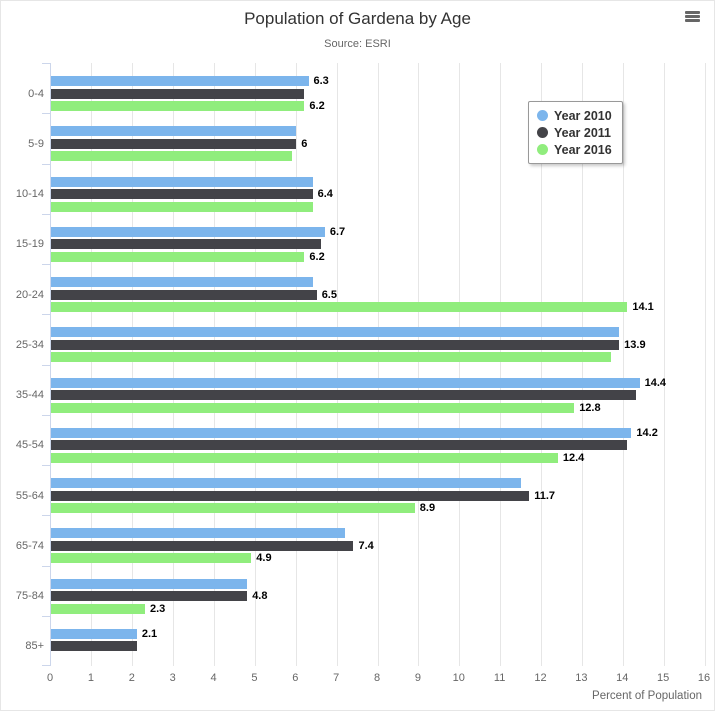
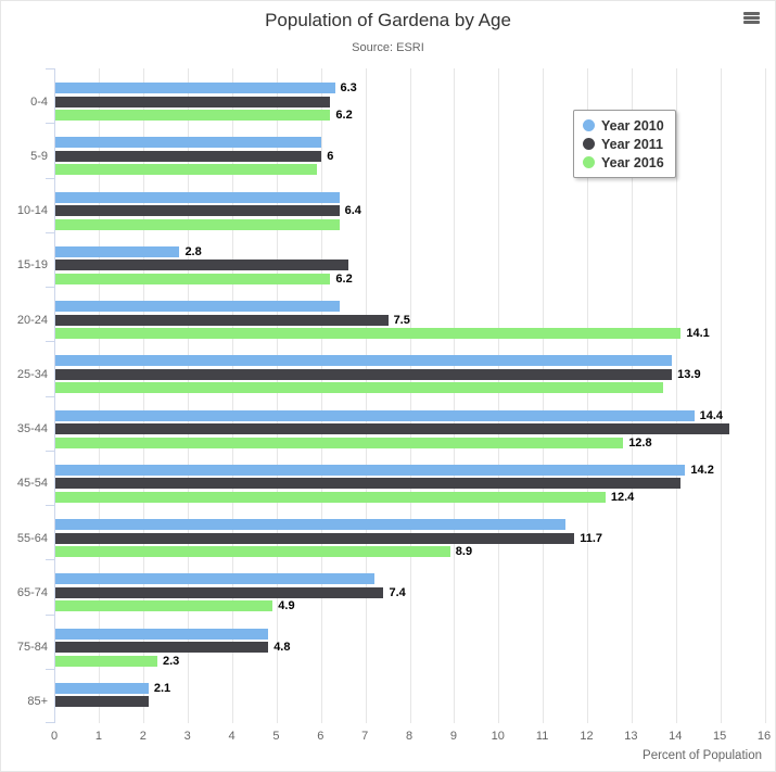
Year 2010/15-19: 6.7 -> 2.8
Year 2011/20-24: 6.5 -> 7.5
Year 2011/35-44: 14.3 -> 15.2
